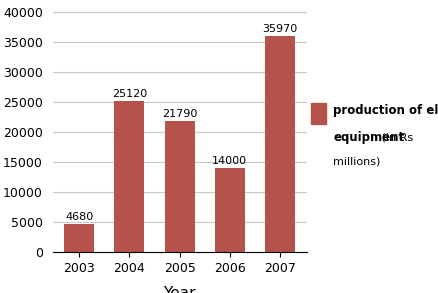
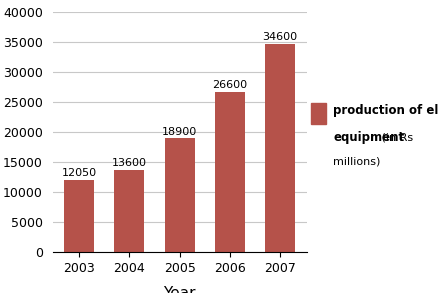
2003: 4680 -> 12050
2004: 25120 -> 13600
2005: 21790 -> 18900
2006: 14000 -> 26600
2007: 35970 -> 34600
